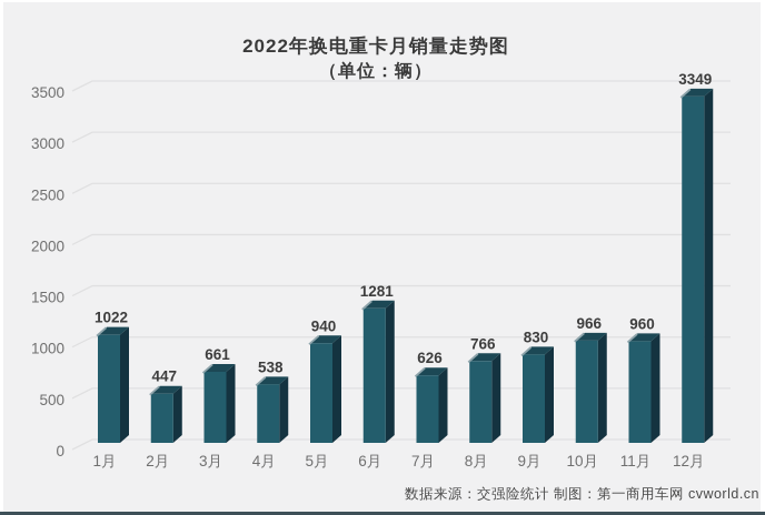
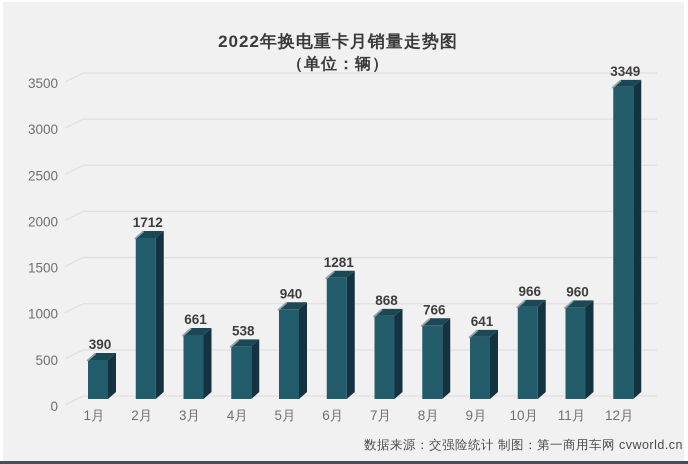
1月: 1022 -> 390
2月: 447 -> 1712
7月: 626 -> 868
9月: 830 -> 641
